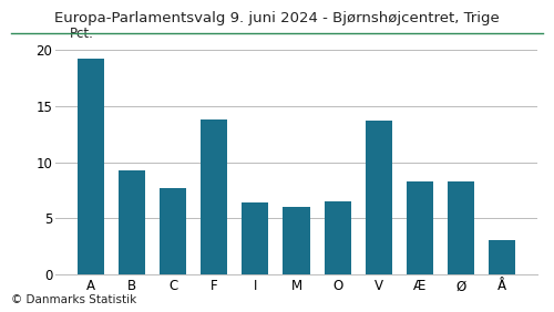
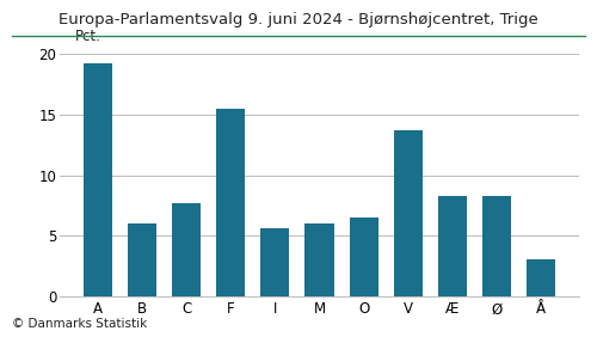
B: 9.3 -> 6.0
F: 13.8 -> 15.5
I: 6.4 -> 5.6
